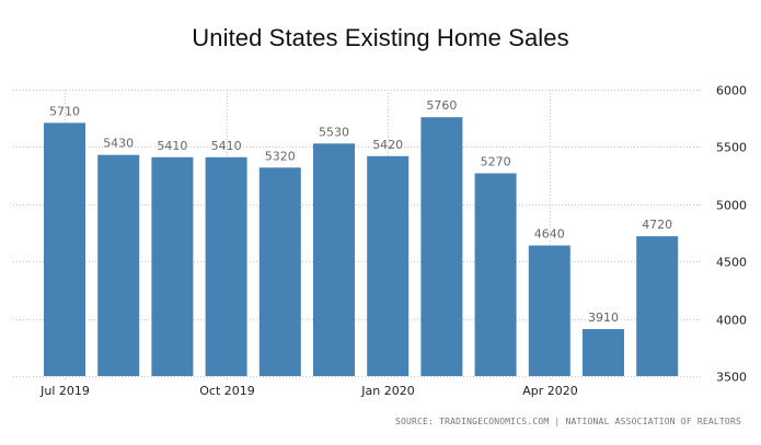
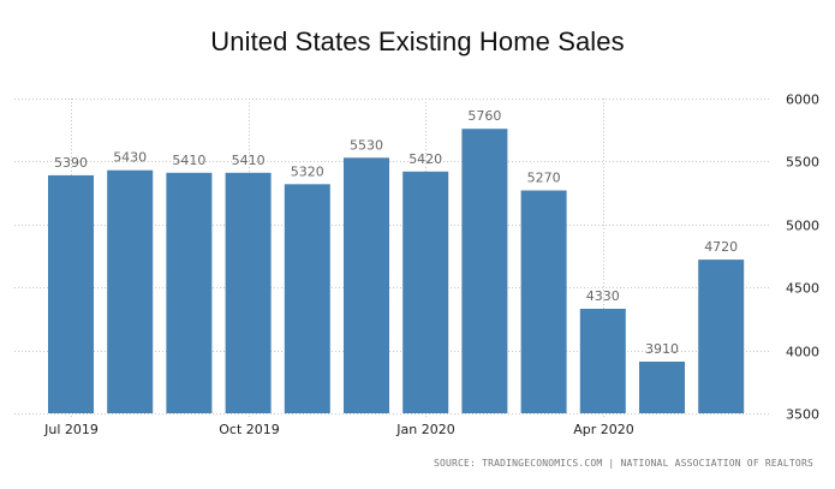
Jul 2019: 5710 -> 5390
Apr 2020: 4640 -> 4330
